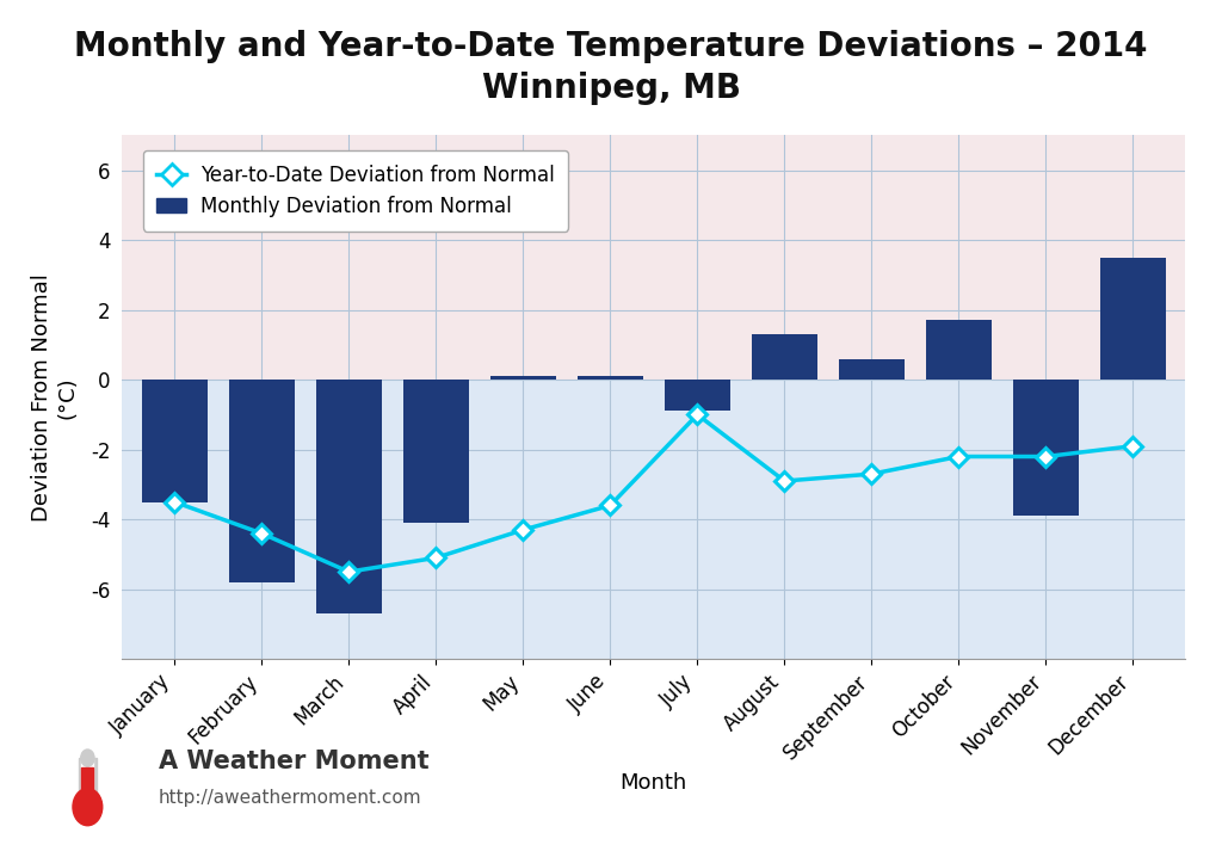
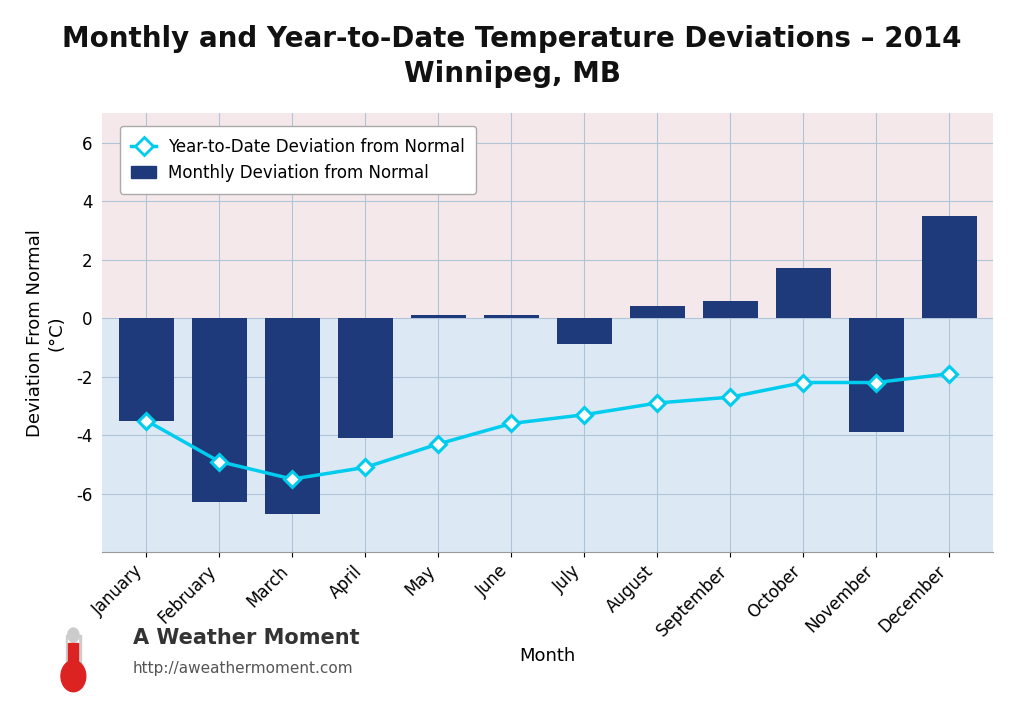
Monthly Deviation from Normal/February: -5.8 -> -6.3
Year-to-Date Deviation from Normal/February: -4.4 -> -4.9
Year-to-Date Deviation from Normal/July: -1.0 -> -3.3
Monthly Deviation from Normal/August: 1.3 -> 0.4
